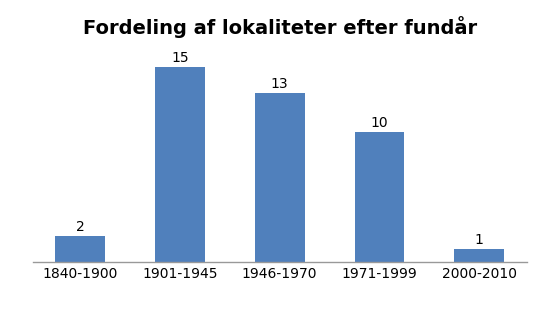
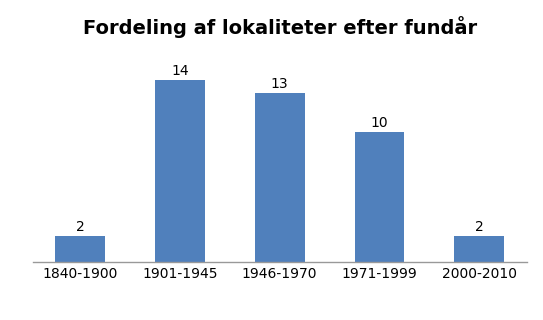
1901-1945: 15 -> 14
2000-2010: 1 -> 2
